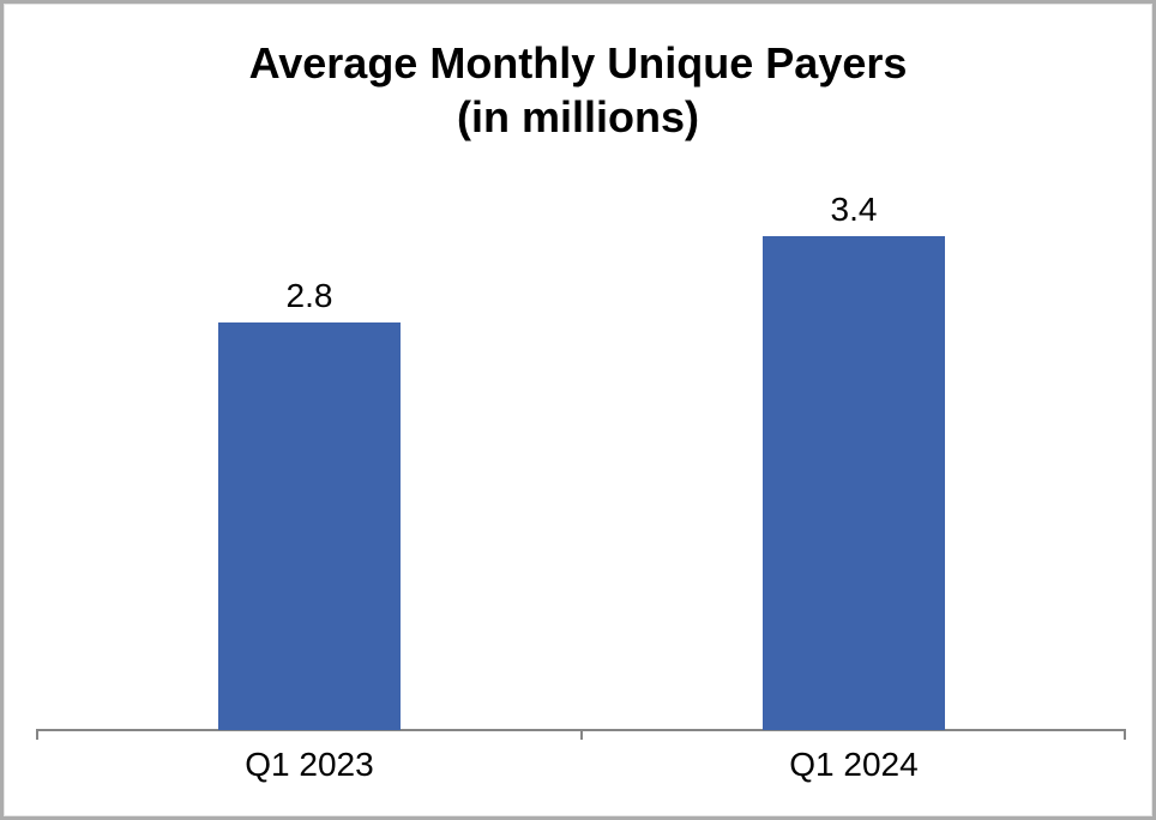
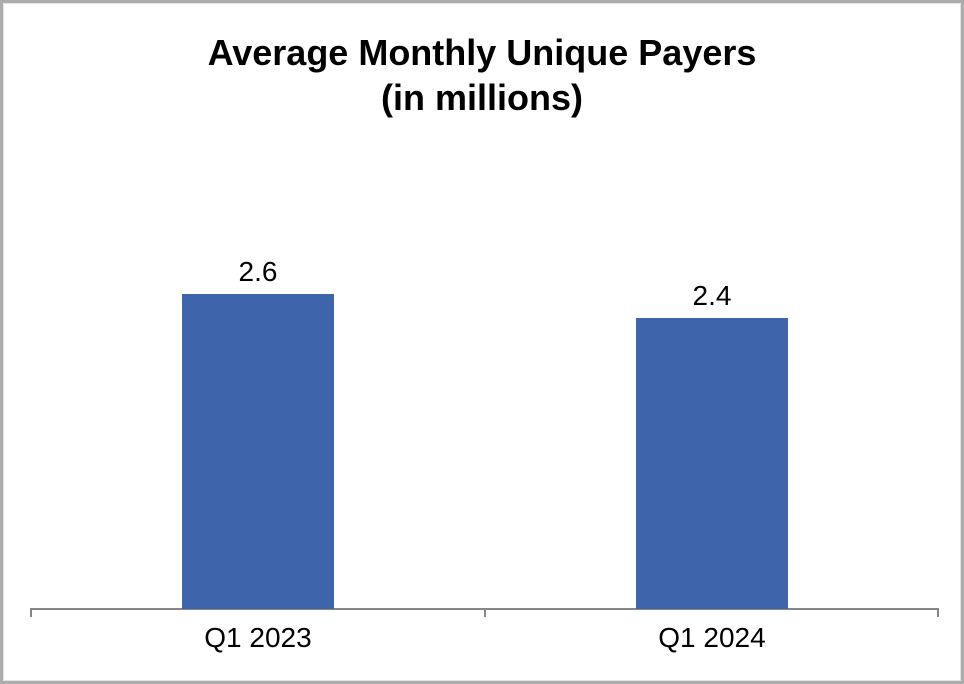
Q1 2023: 2.8 -> 2.6
Q1 2024: 3.4 -> 2.4
